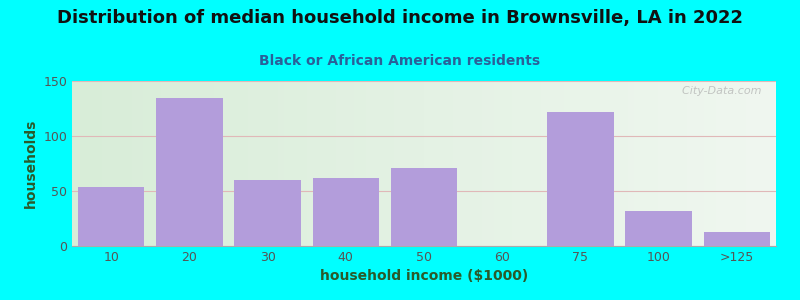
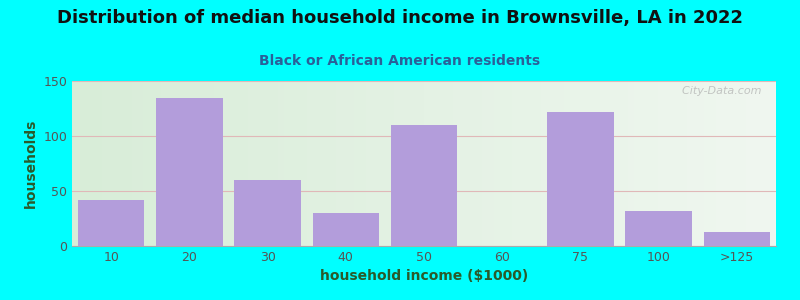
10: 54 -> 42
40: 62 -> 30
50: 71 -> 110
